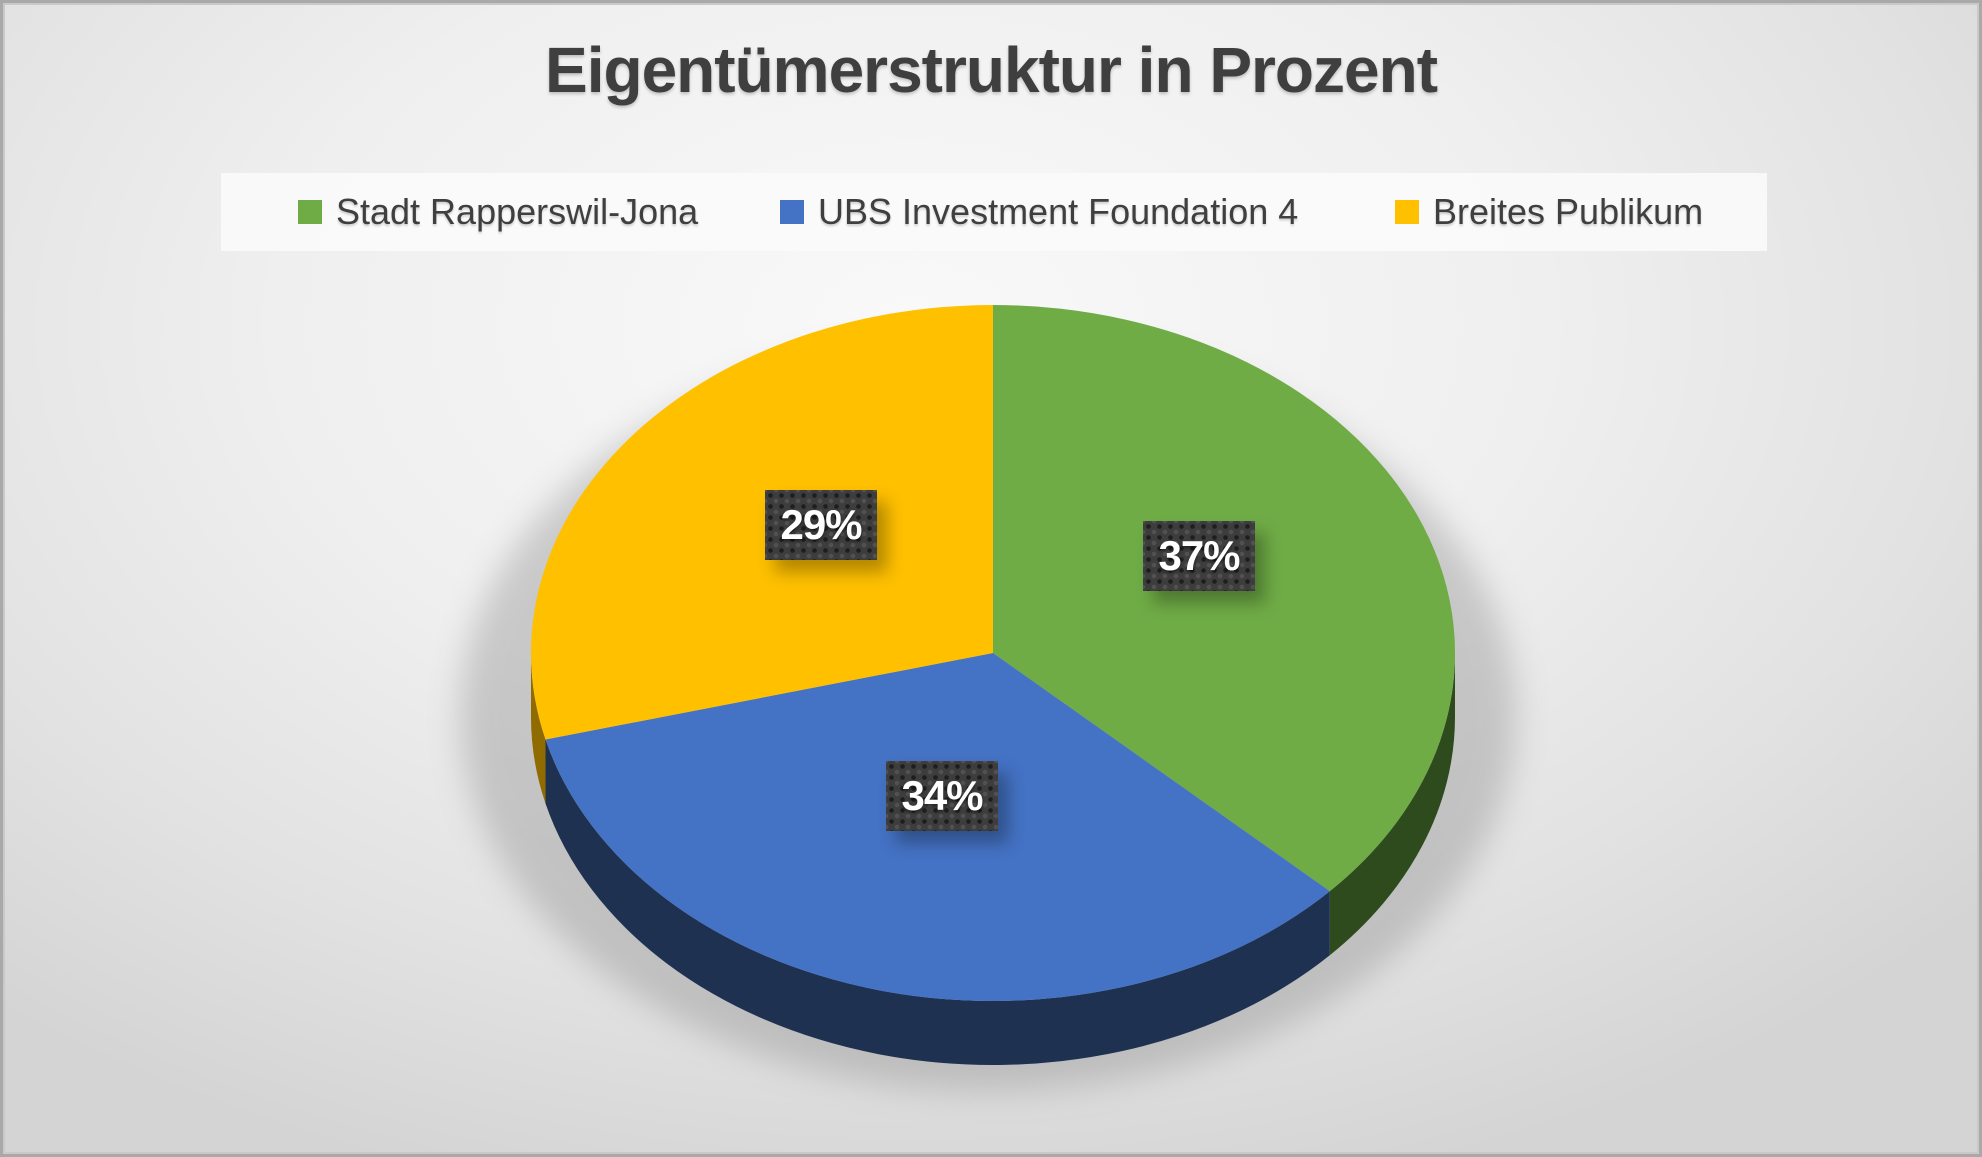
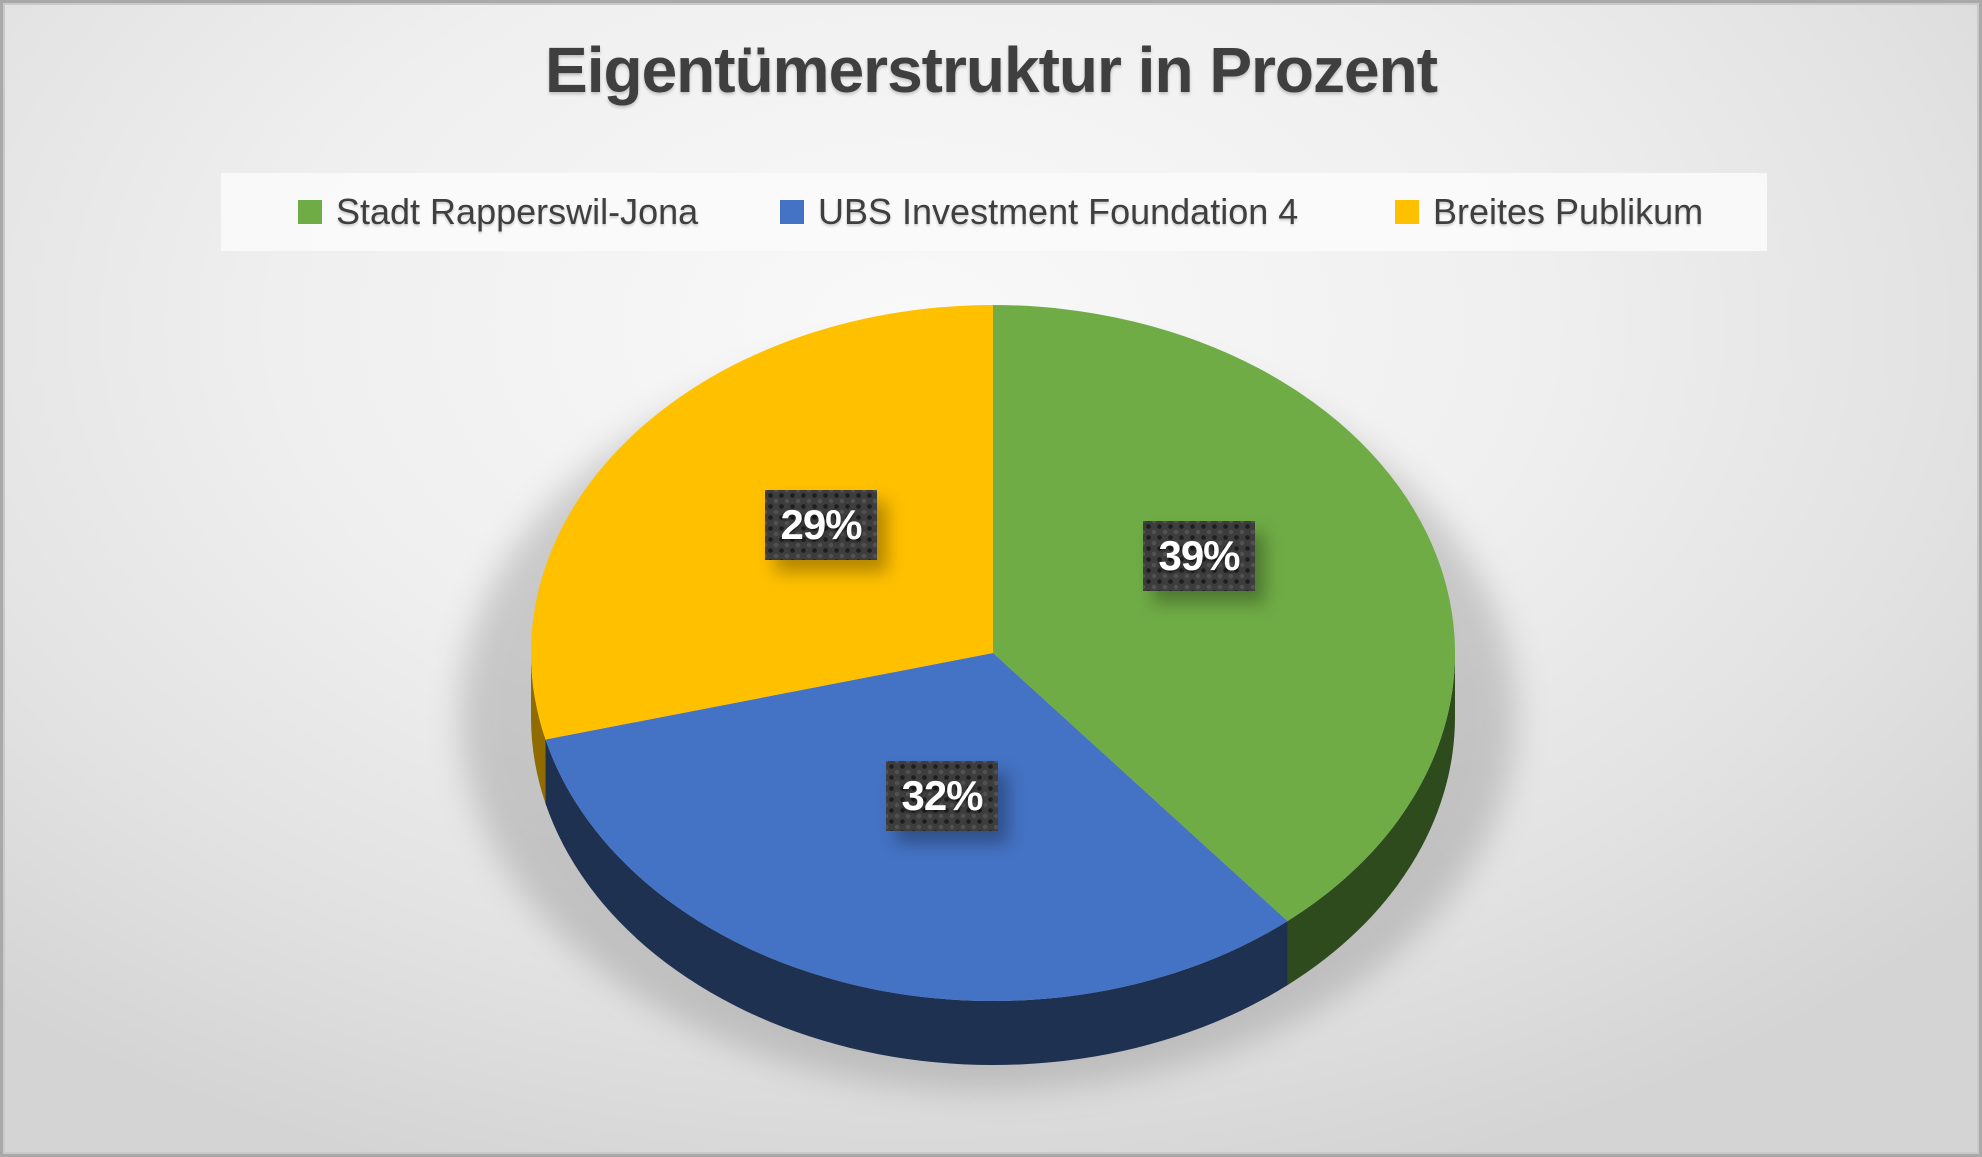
Stadt Rapperswil-Jona: 37% -> 39%
UBS Investment Foundation 4: 34% -> 32%
